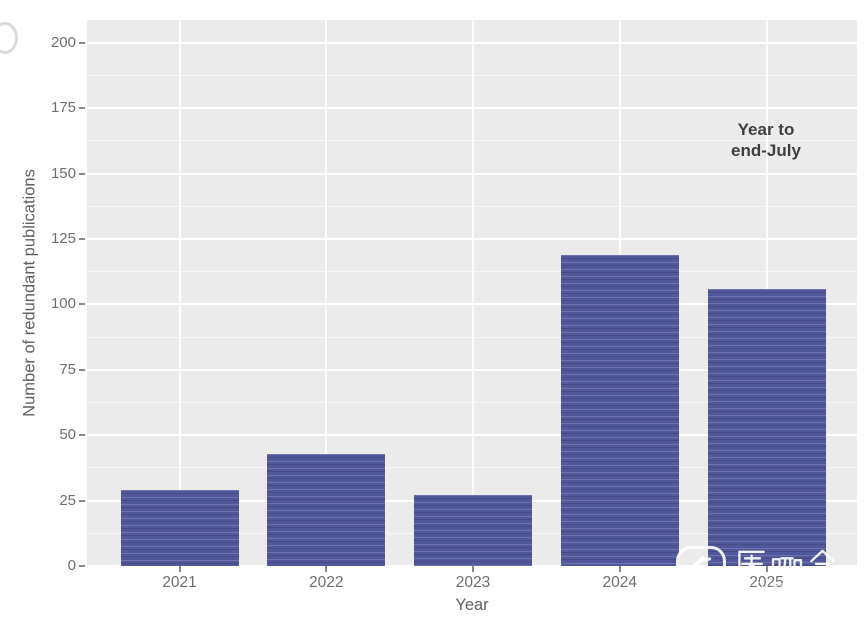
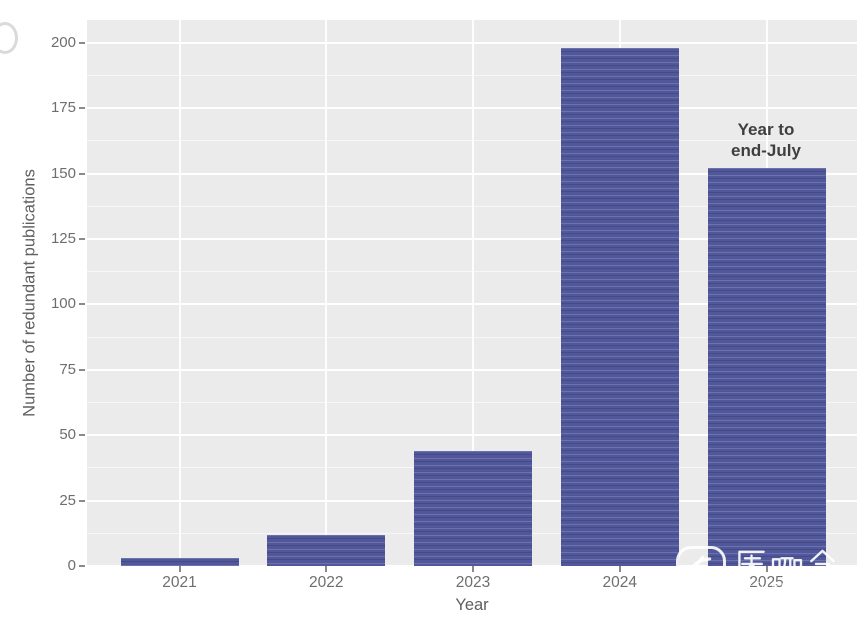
2021: 29 -> 3
2022: 43 -> 12
2023: 27 -> 44
2024: 119 -> 198
2025: 106 -> 152
